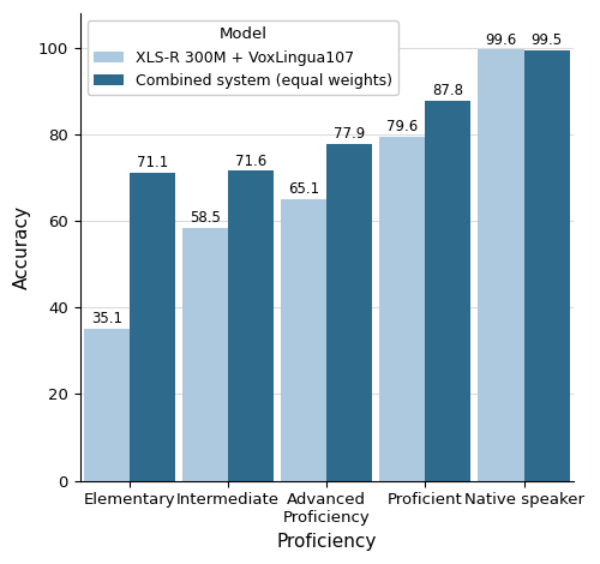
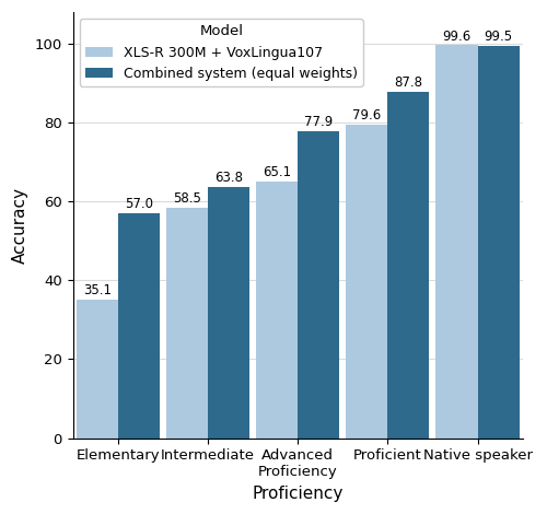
Combined system (equal weights)/Elementary: 71.1 -> 57.0
Combined system (equal weights)/Intermediate: 71.6 -> 63.8
